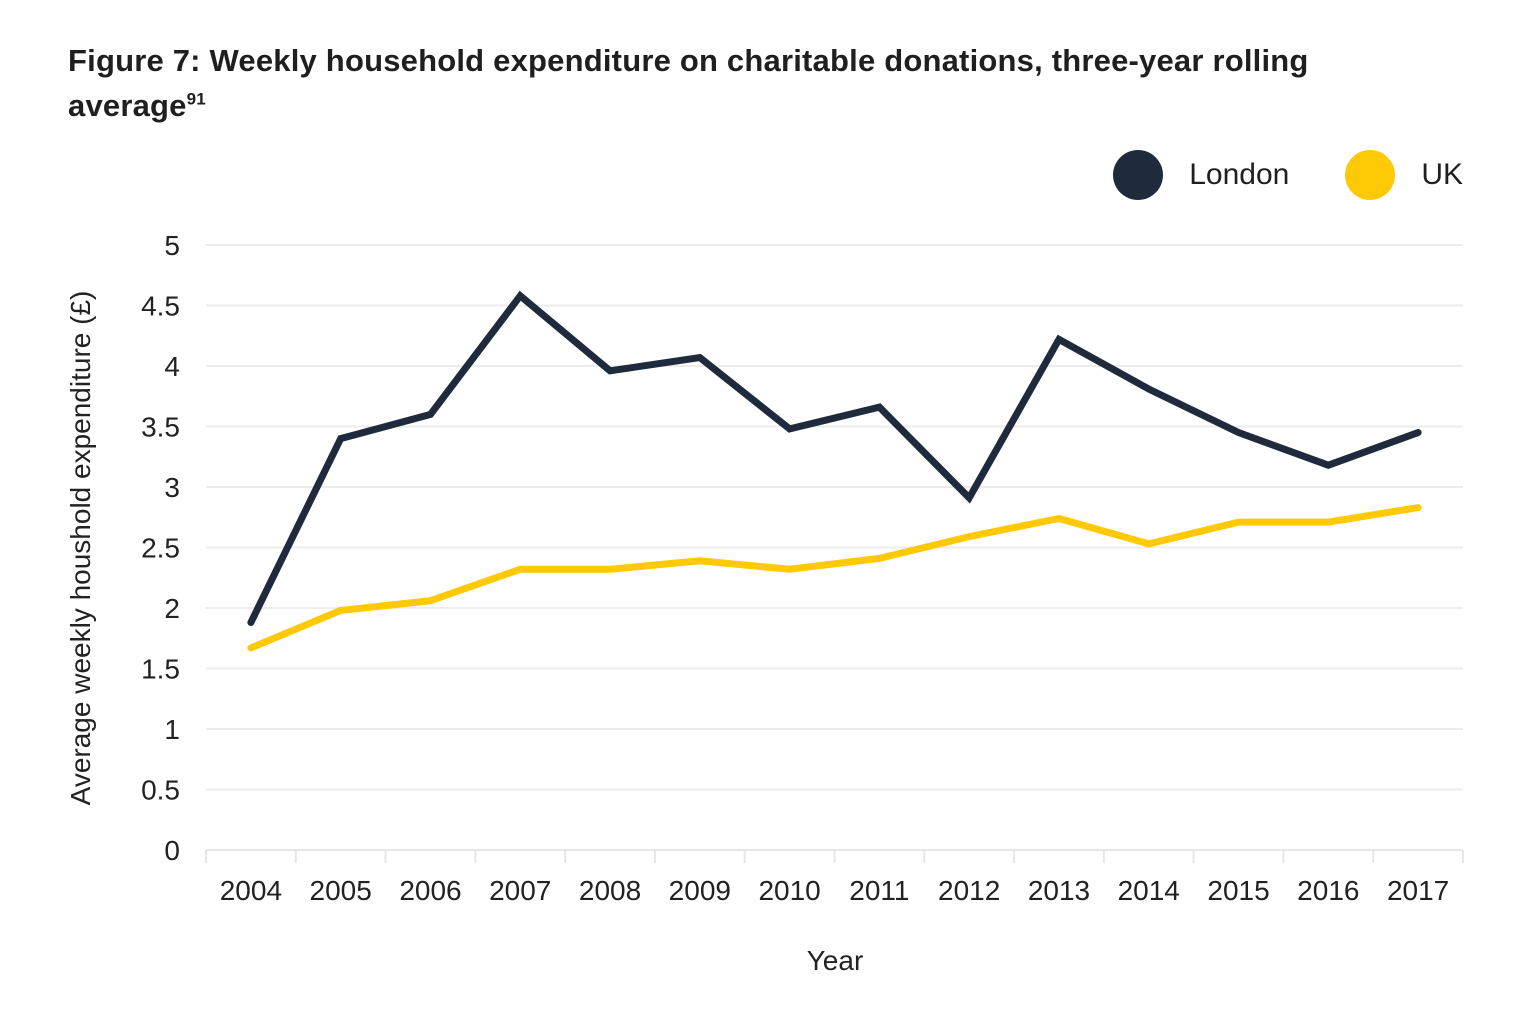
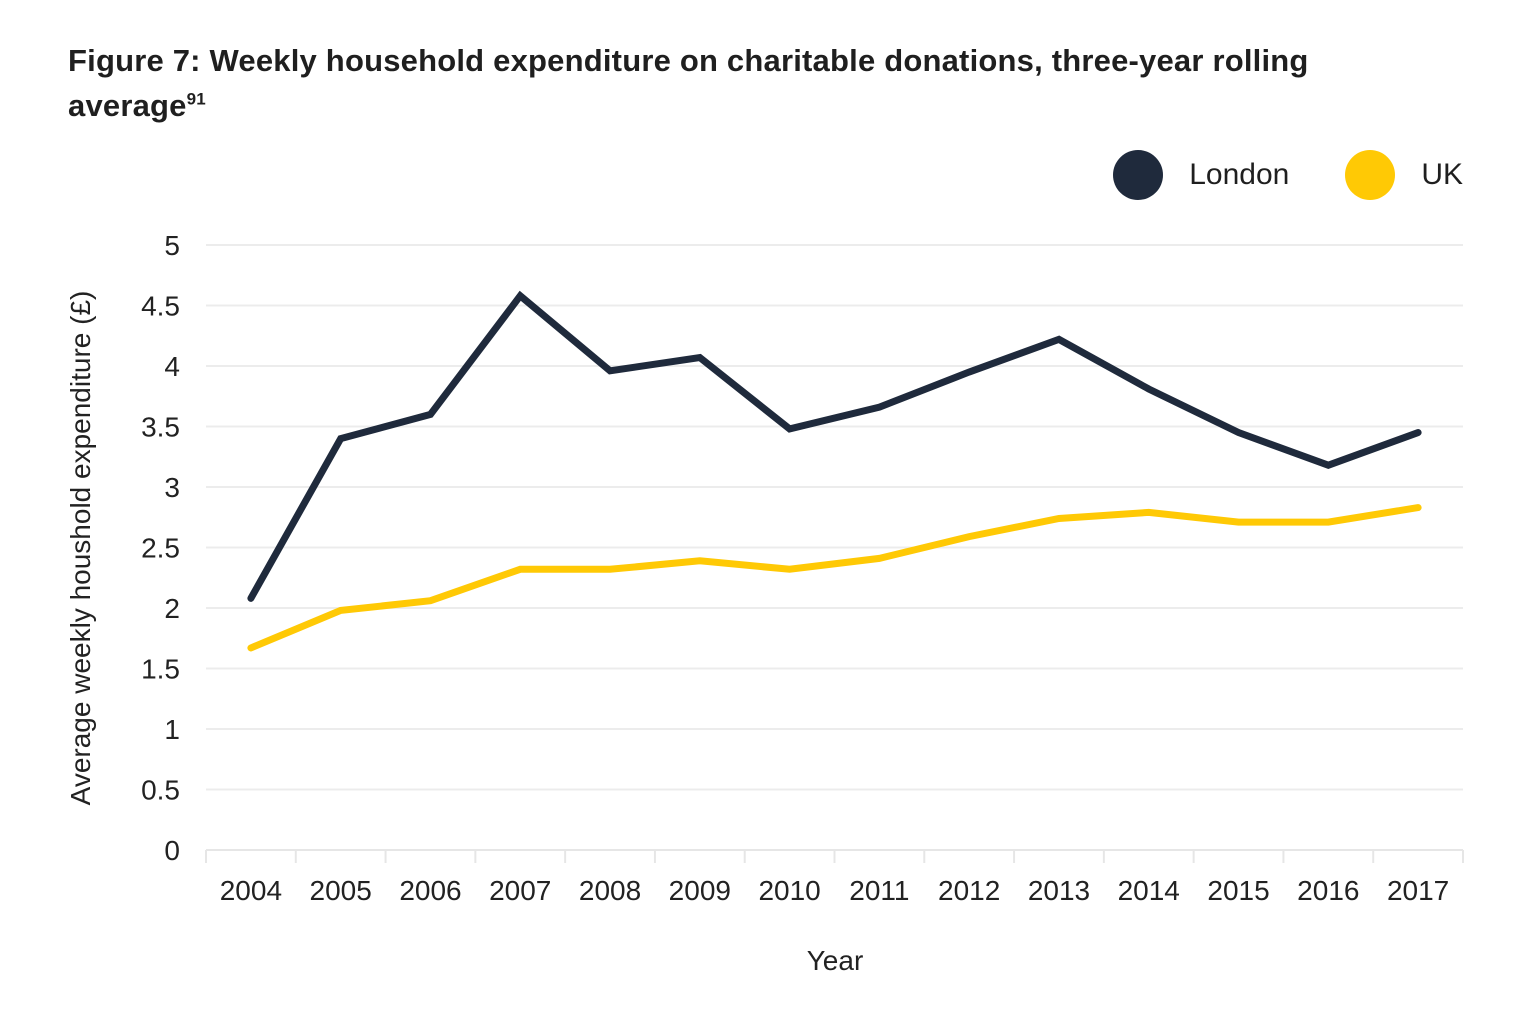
London/2004: 1.88 -> 2.08
London/2012: 2.91 -> 3.95
UK/2014: 2.53 -> 2.79
